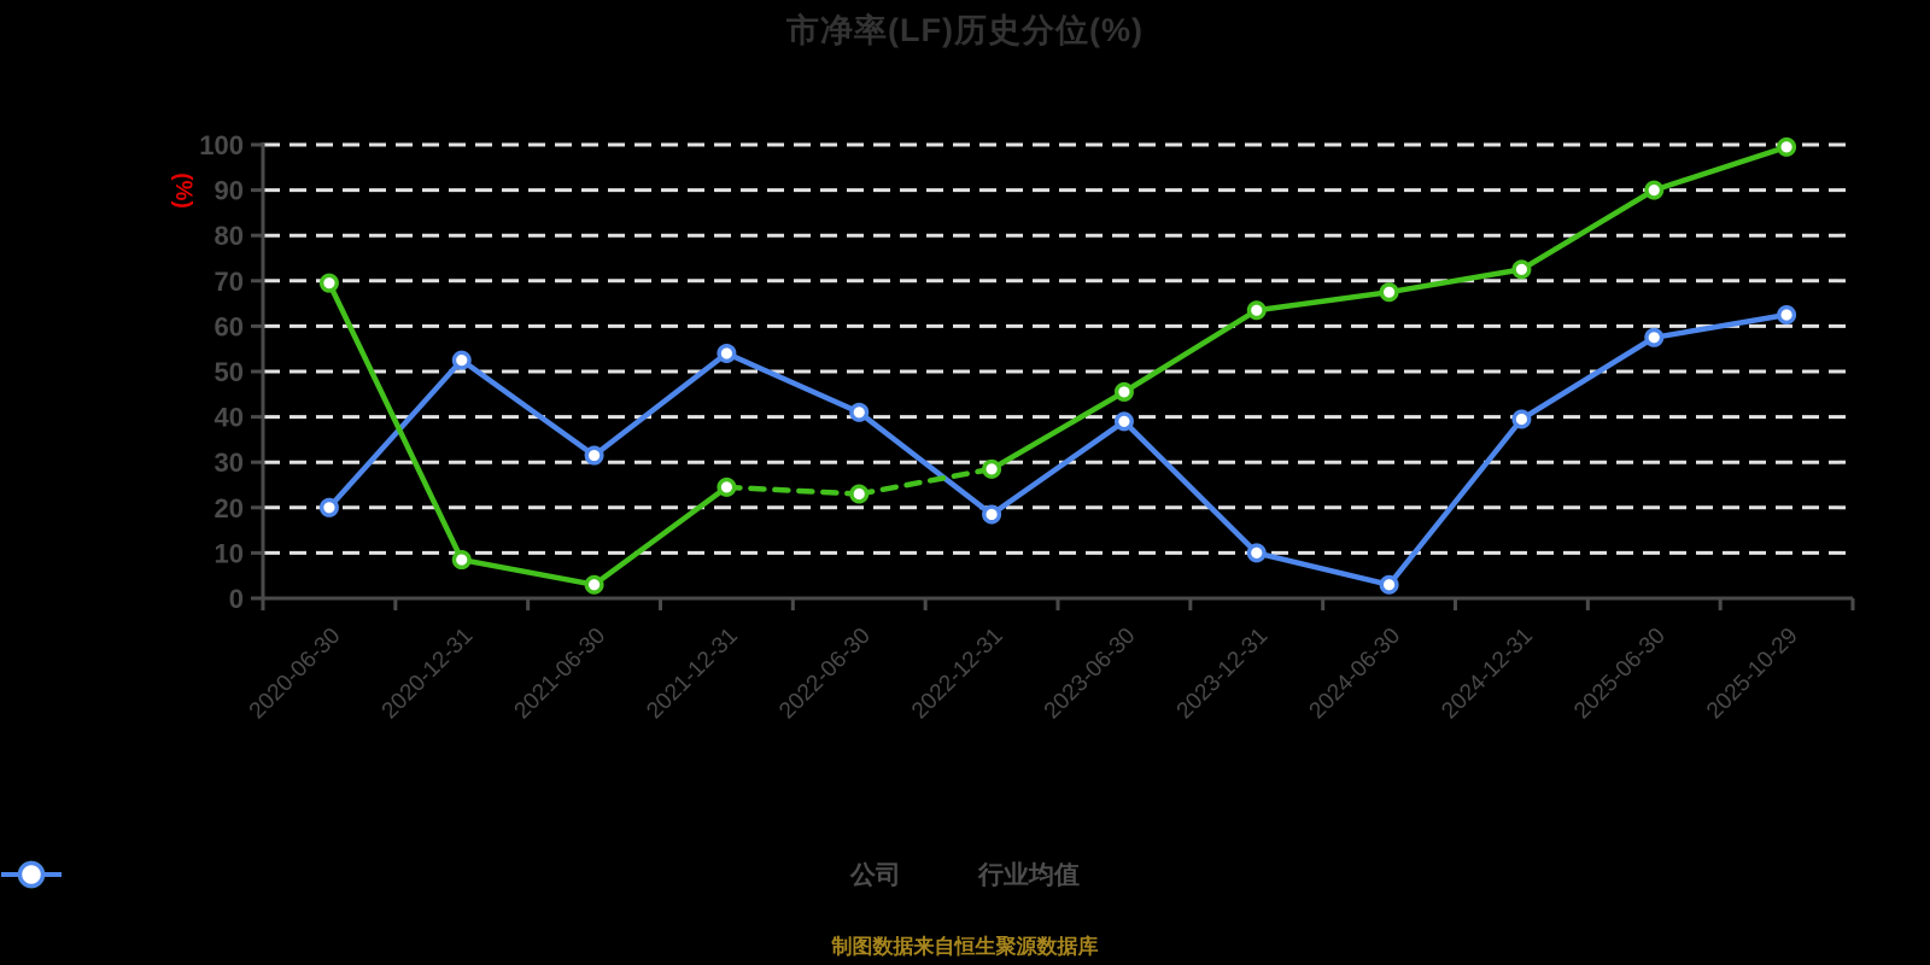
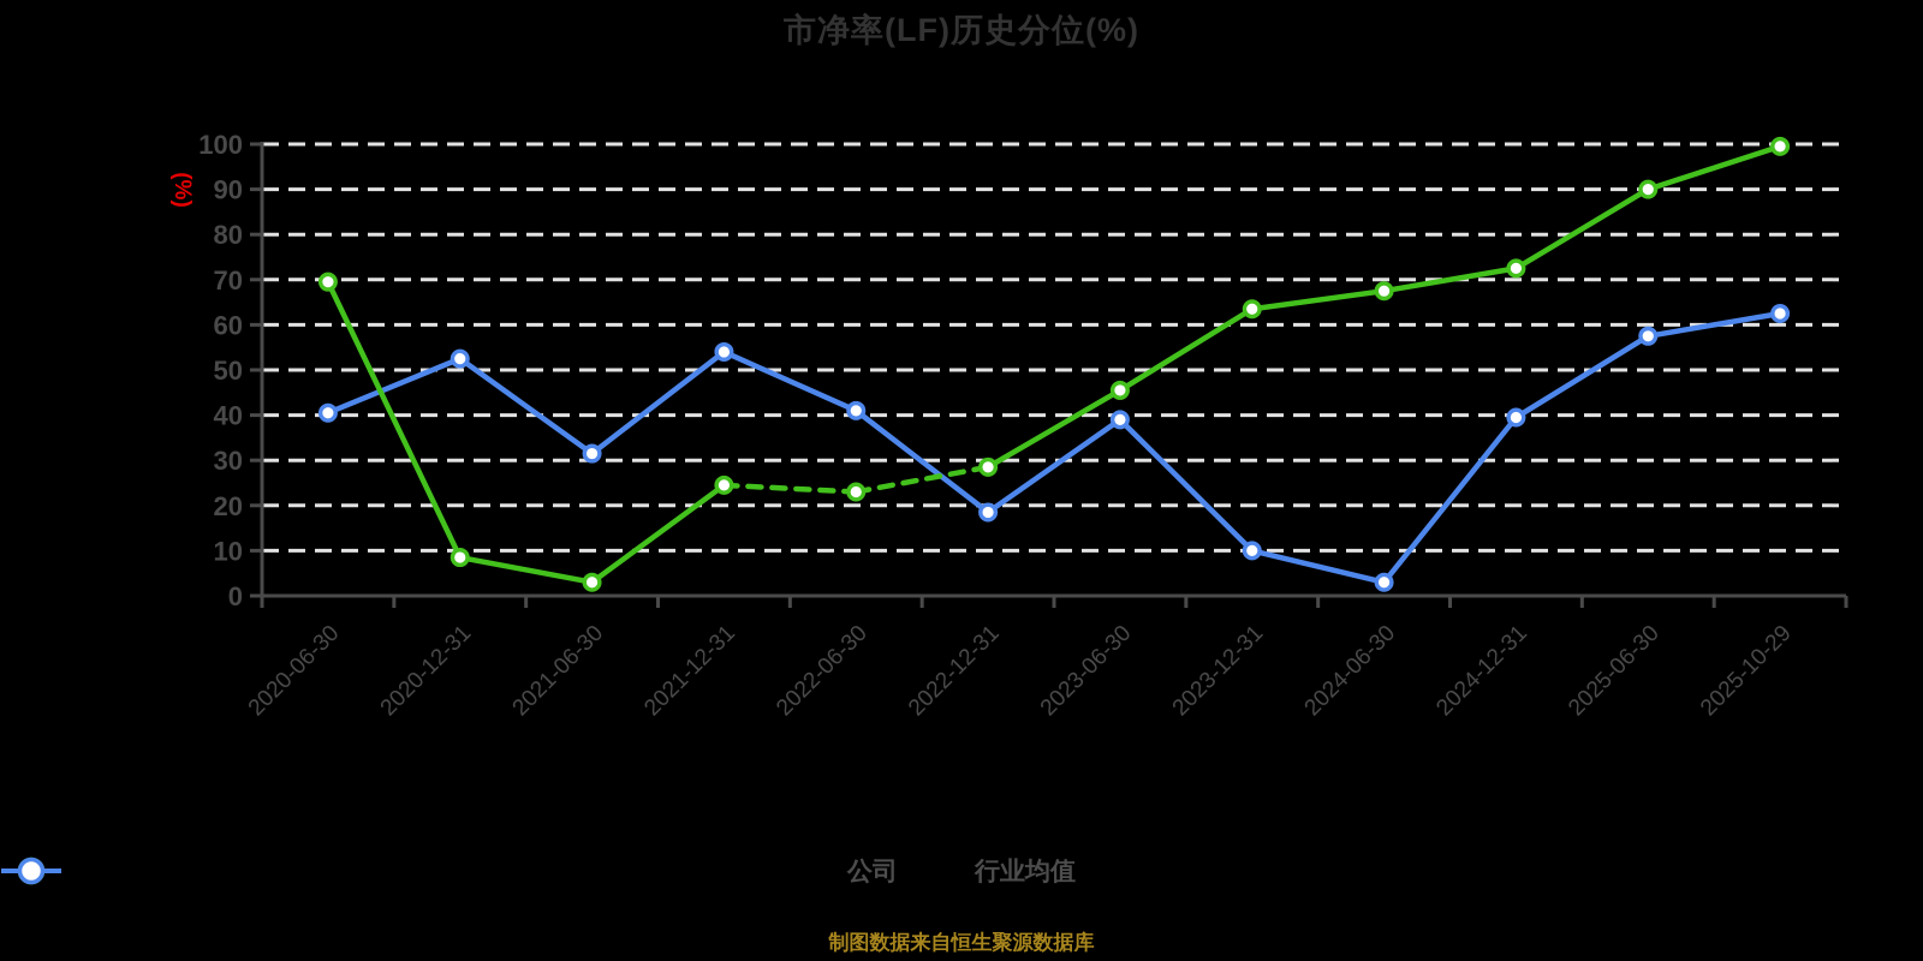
行业均值/2020-06-30: 20 -> 40
